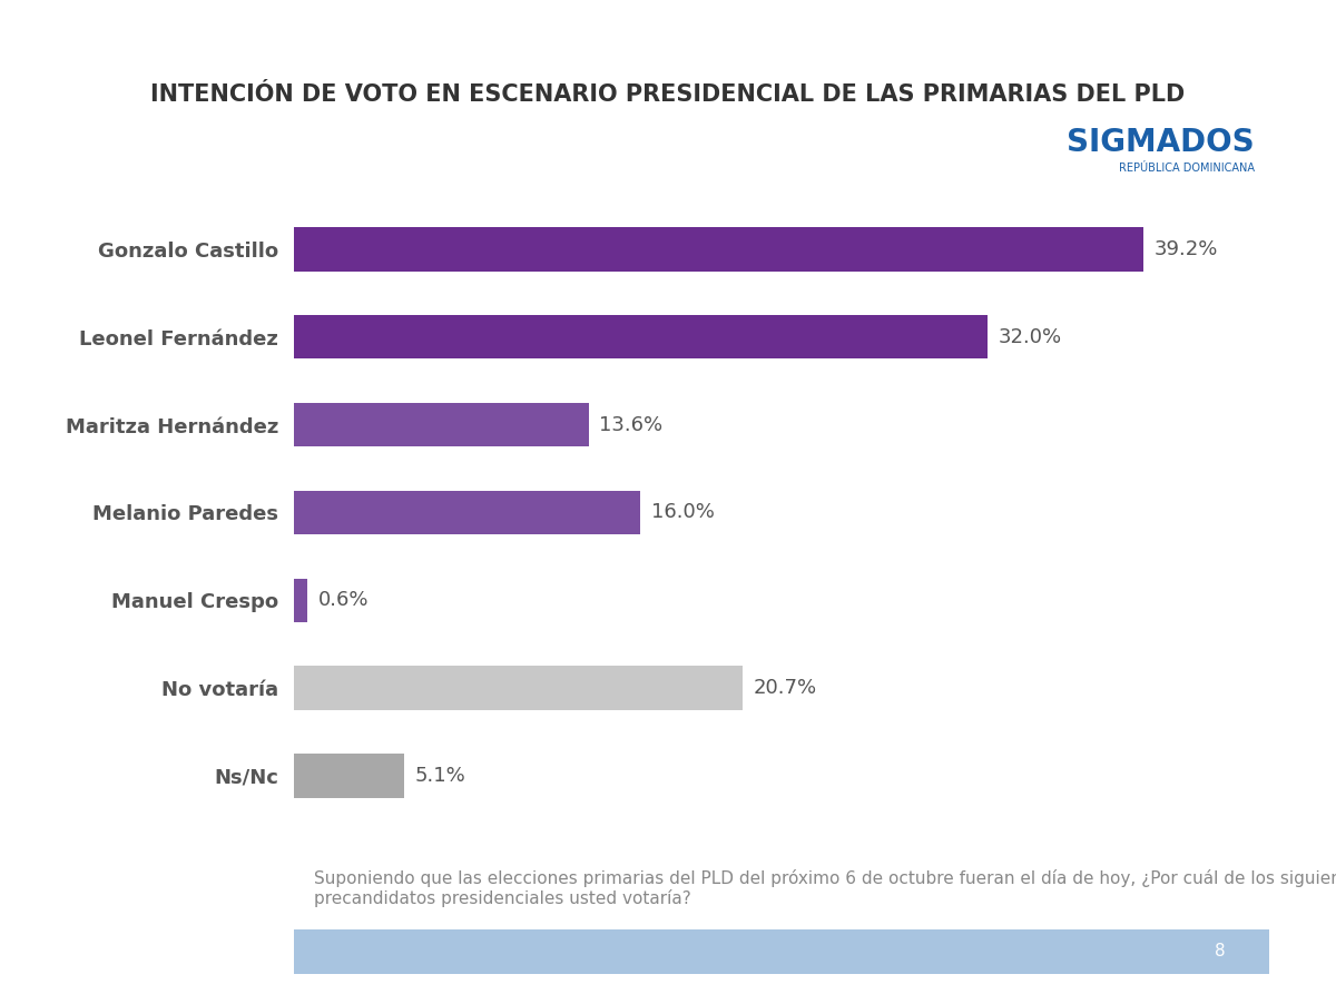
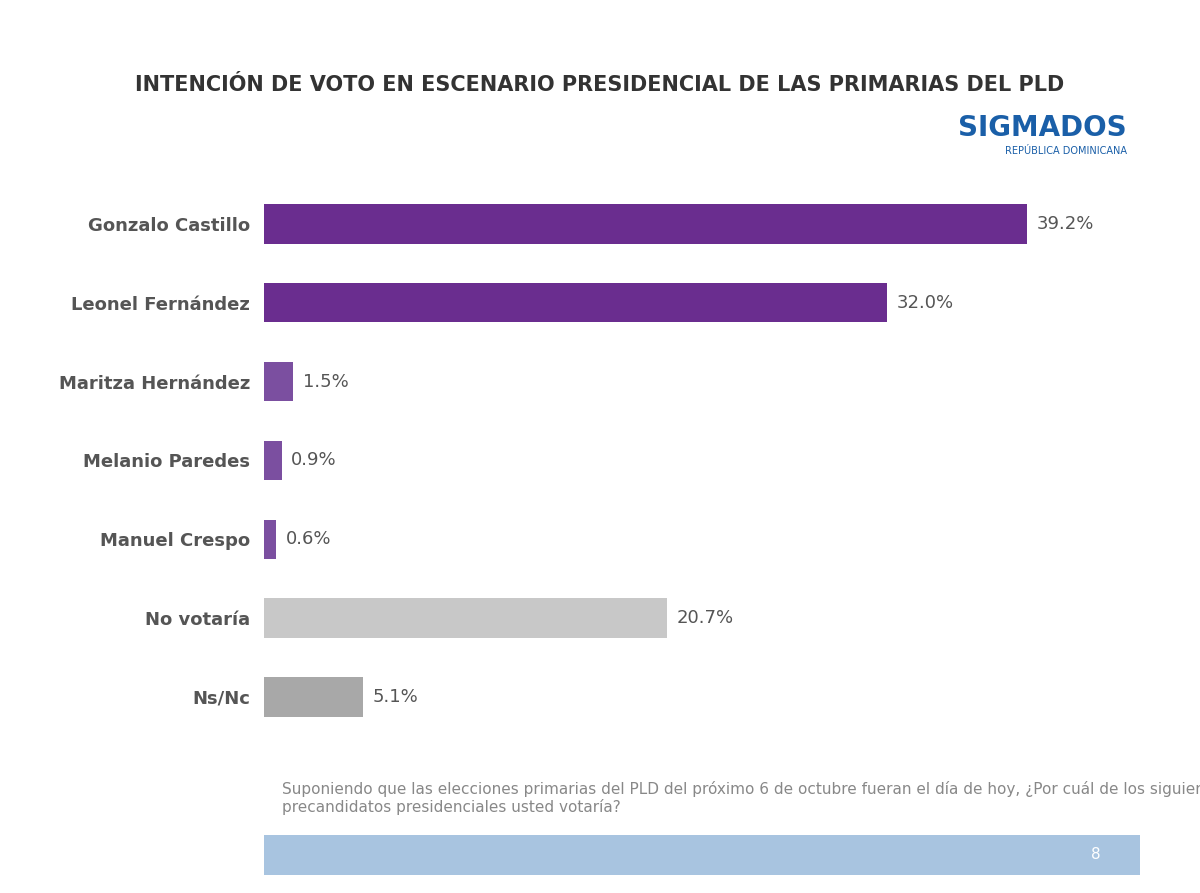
Maritza Hernández: 13.6% -> 1.5%
Melanio Paredes: 16.0% -> 0.9%
